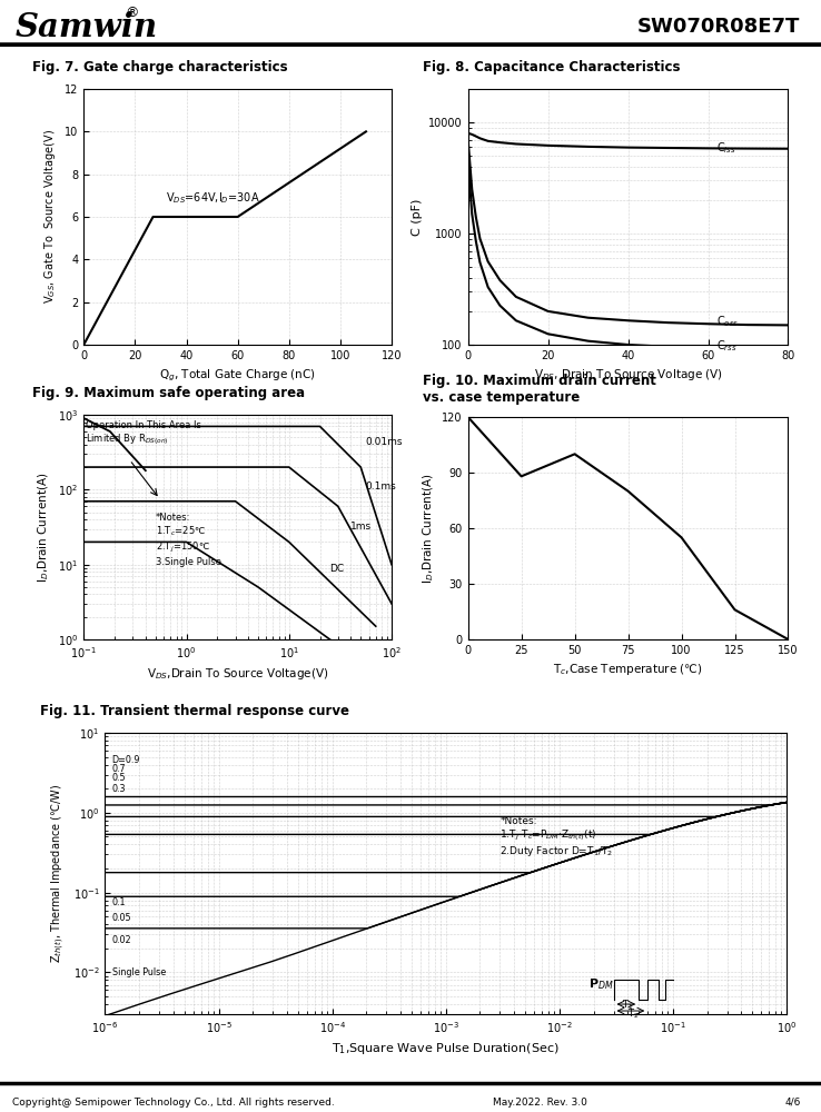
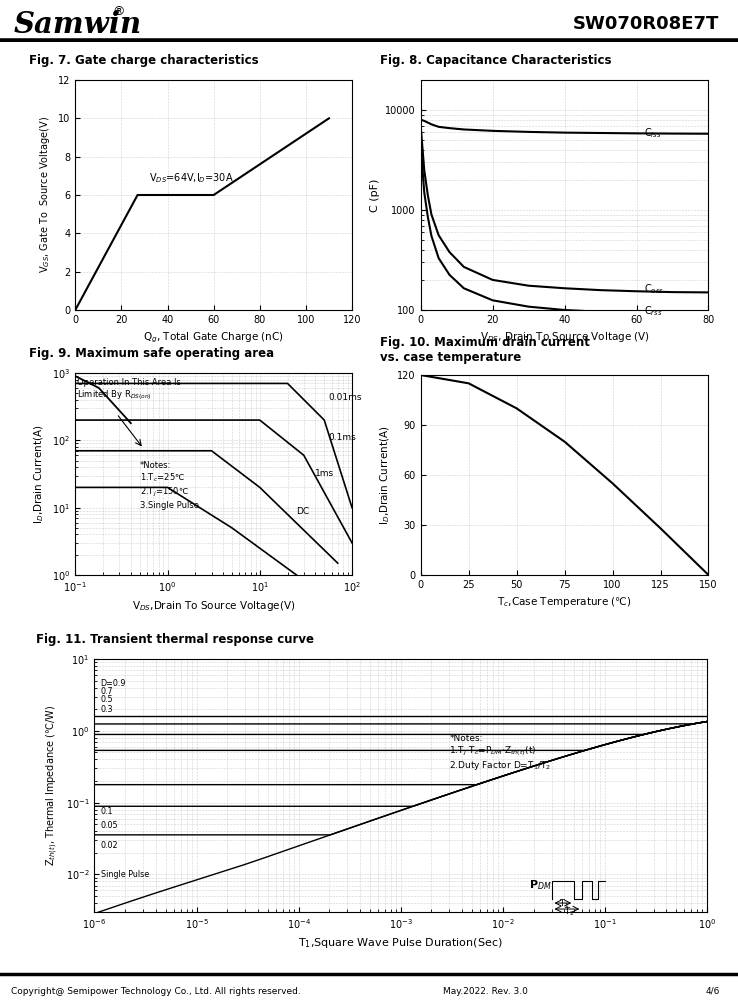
25: 88 -> 115
125: 16 -> 28
